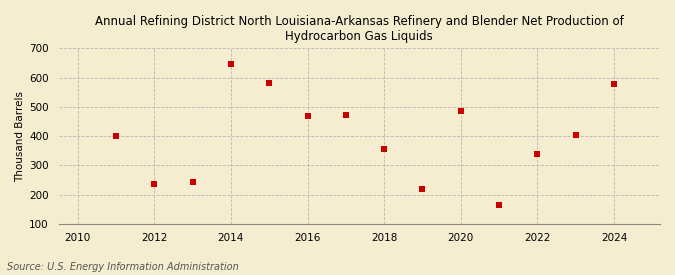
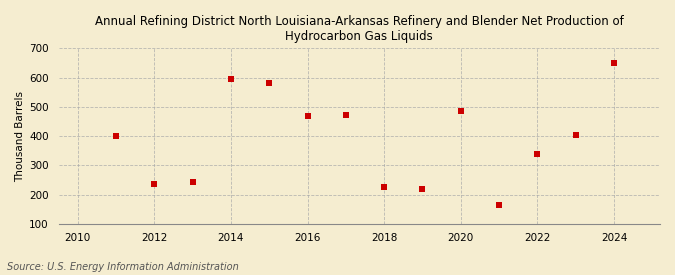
2014: 645 -> 595
2018: 357 -> 225
2024: 578 -> 650
